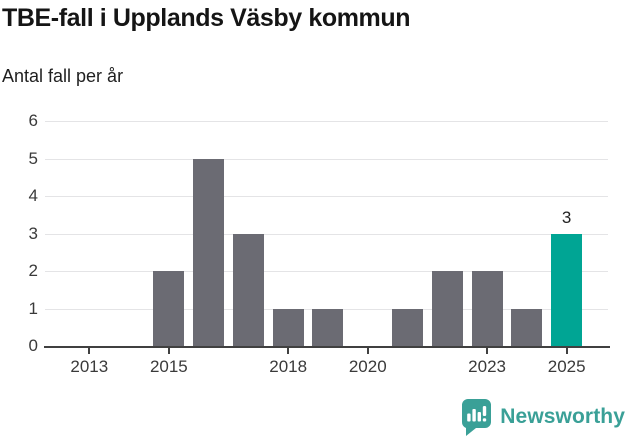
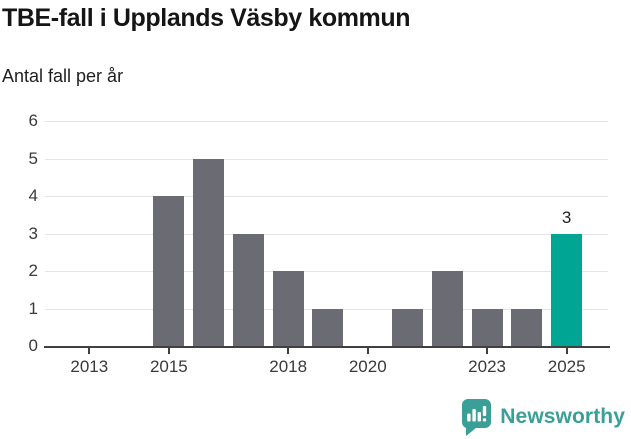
2015: 2 -> 4
2018: 1 -> 2
2023: 2 -> 1
